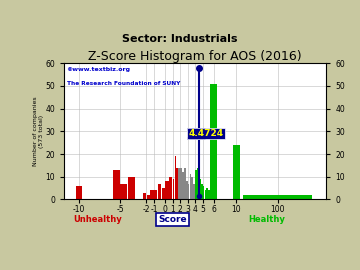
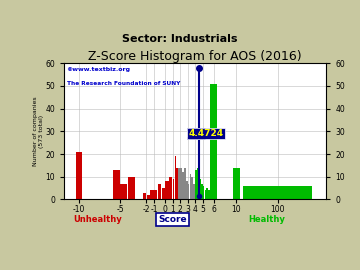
-10: 6 -> 21
10: 24 -> 14
100: 2 -> 6
